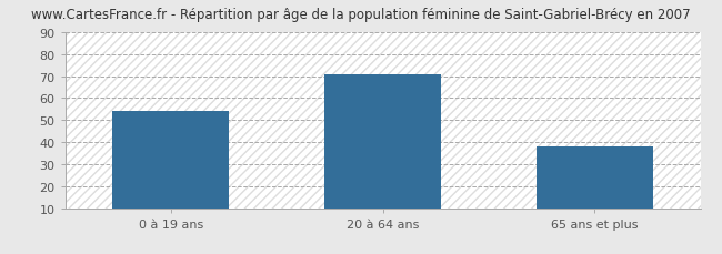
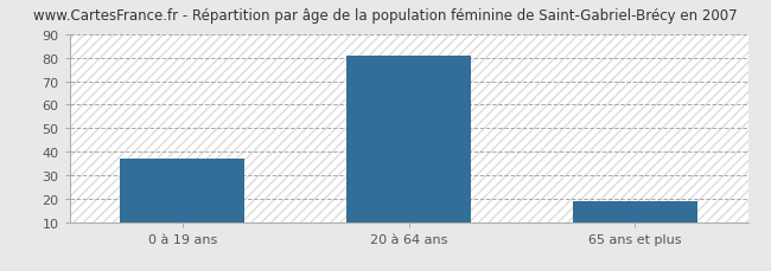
0 à 19 ans: 54 -> 37
20 à 64 ans: 71 -> 81
65 ans et plus: 38 -> 19
